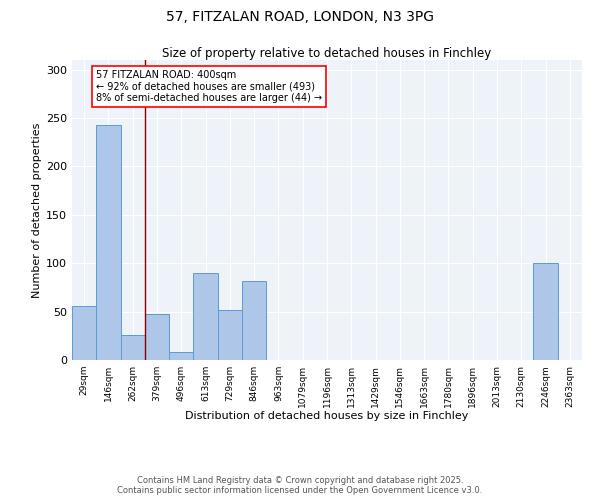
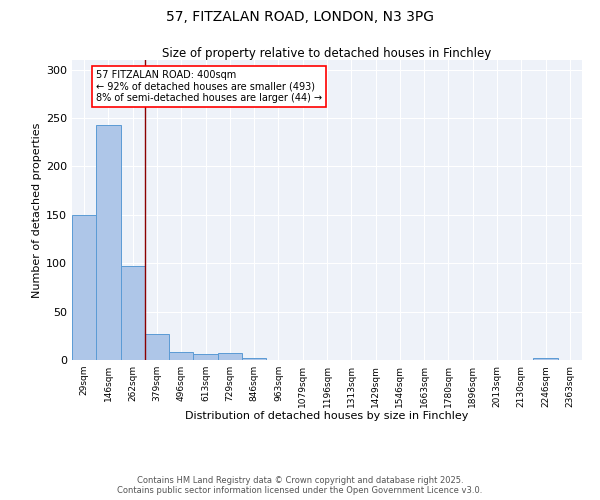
29sqm: 56 -> 150
262sqm: 26 -> 97
379sqm: 48 -> 27
613sqm: 90 -> 6
729sqm: 52 -> 7
846sqm: 82 -> 2
2246sqm: 100 -> 2
